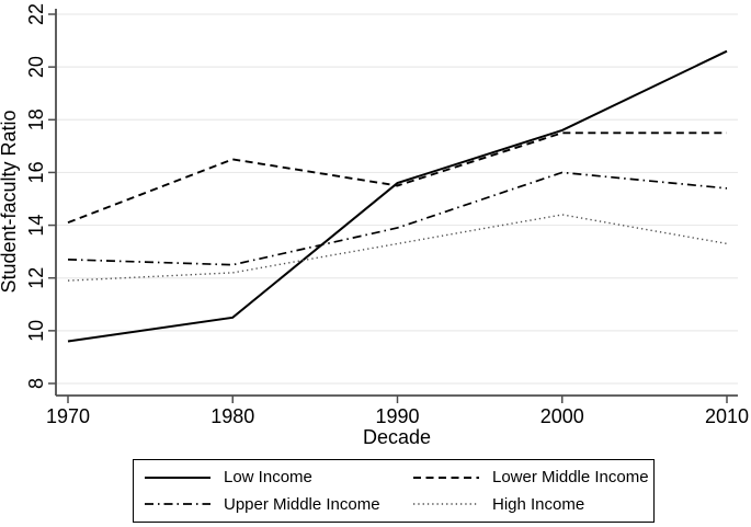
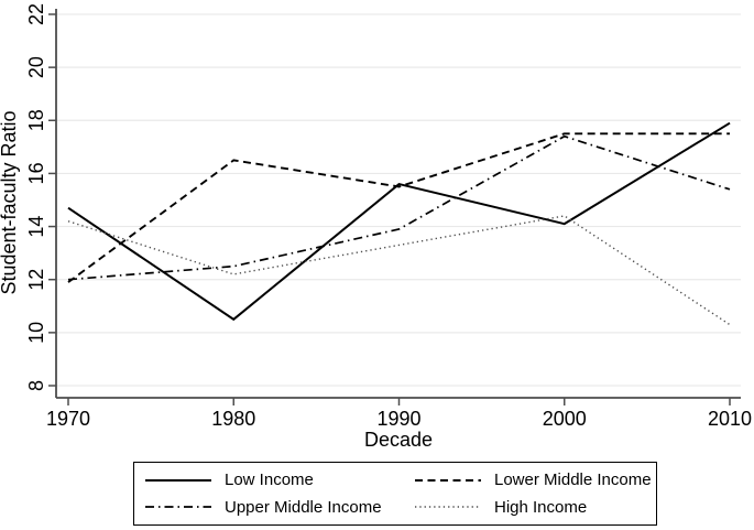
Low Income/1970: 9.6 -> 14.7
Lower Middle Income/1970: 14.1 -> 11.9
Upper Middle Income/1970: 12.7 -> 12.0
High Income/1970: 11.9 -> 14.2
Low Income/2000: 17.6 -> 14.1
Upper Middle Income/2000: 16.0 -> 17.4
Low Income/2010: 20.6 -> 17.9
High Income/2010: 13.3 -> 10.3
